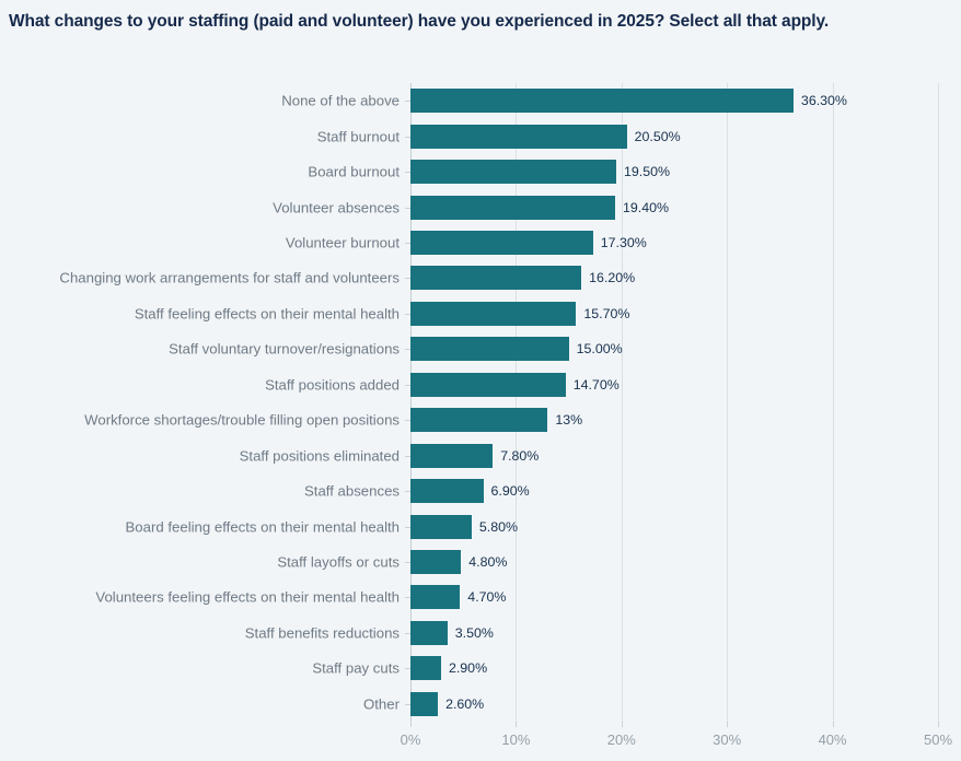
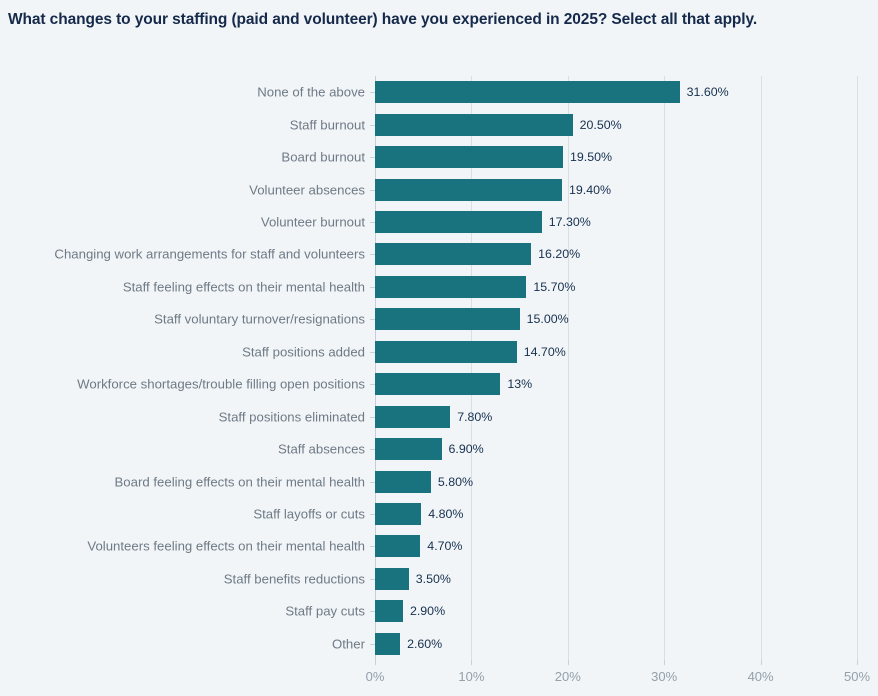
None of the above: 36.30% -> 31.60%
